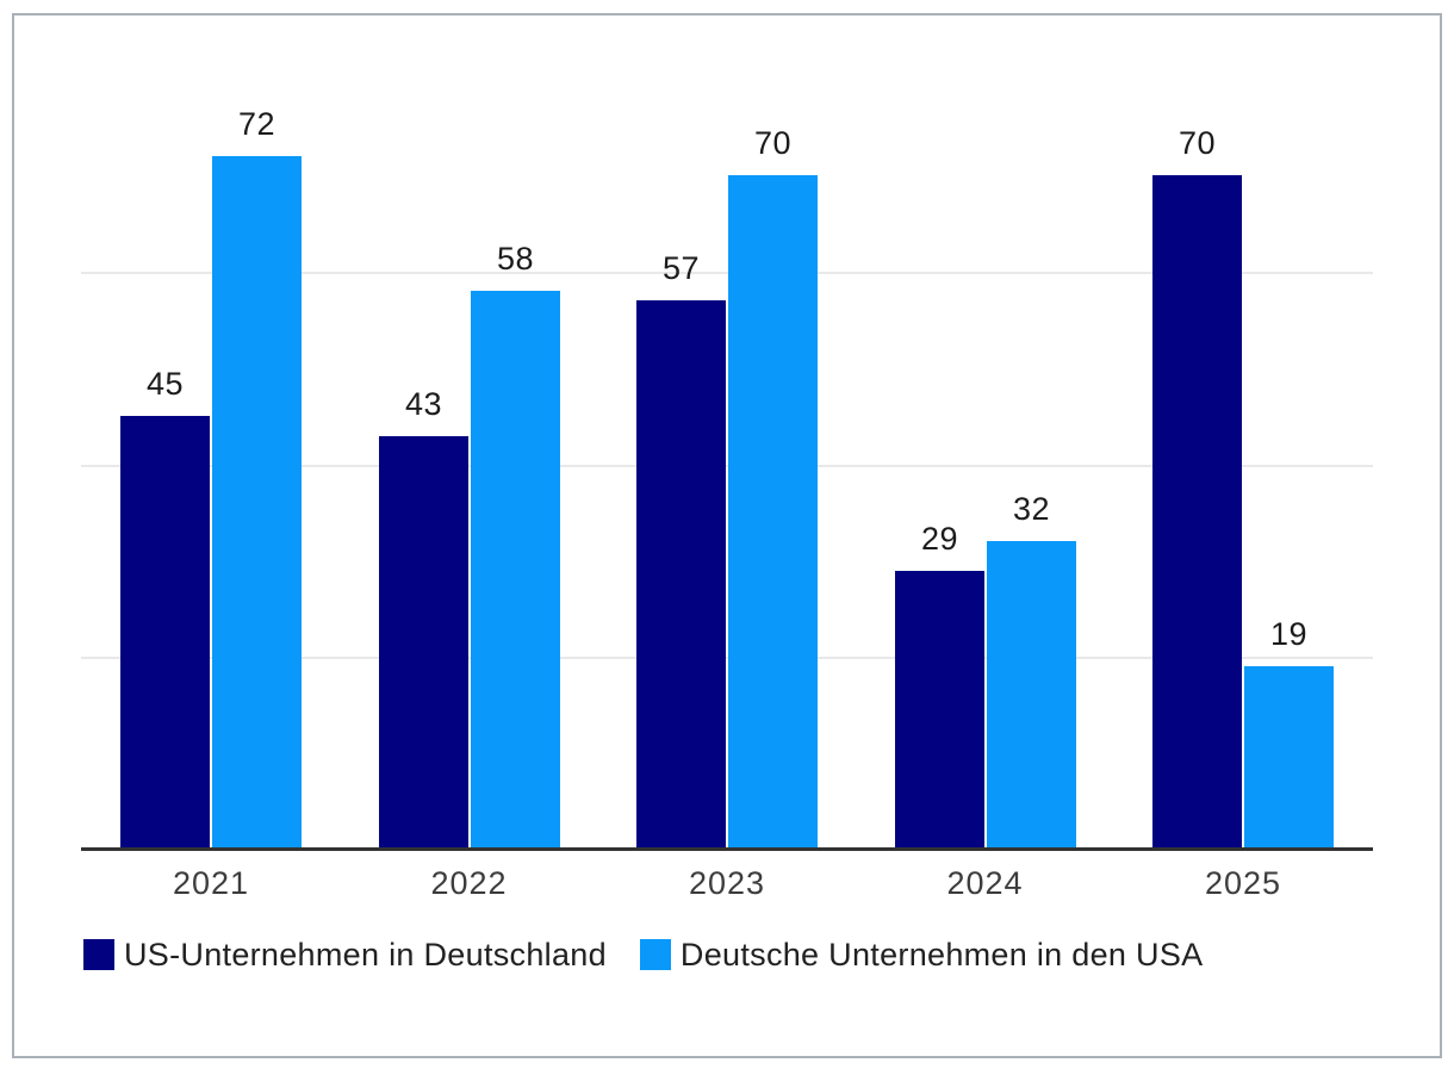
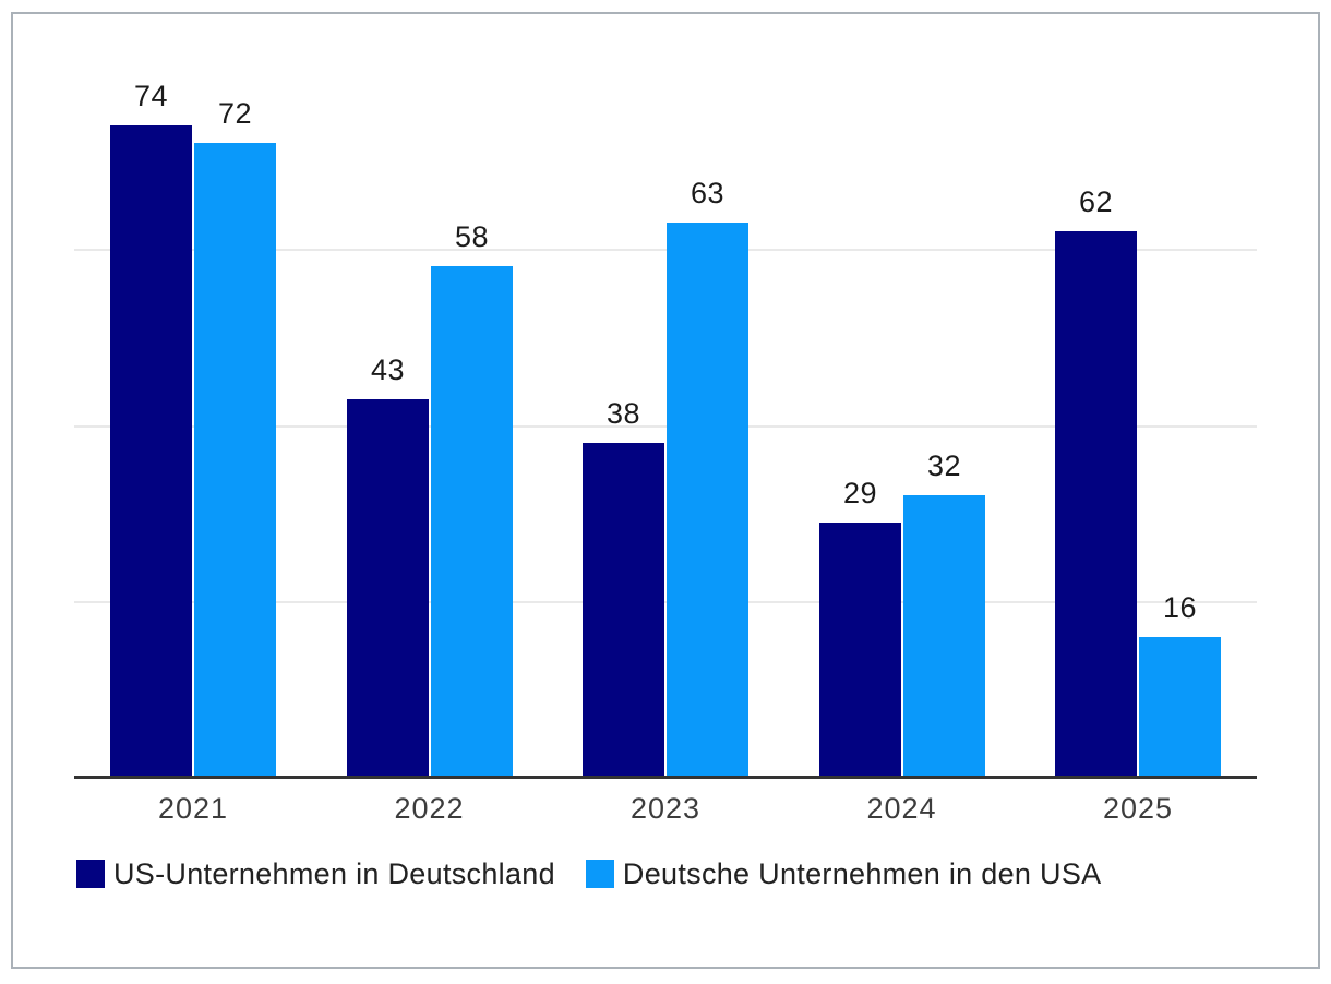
US-Unternehmen in Deutschland/2021: 45 -> 74
US-Unternehmen in Deutschland/2023: 57 -> 38
Deutsche Unternehmen in den USA/2023: 70 -> 63
US-Unternehmen in Deutschland/2025: 70 -> 62
Deutsche Unternehmen in den USA/2025: 19 -> 16
